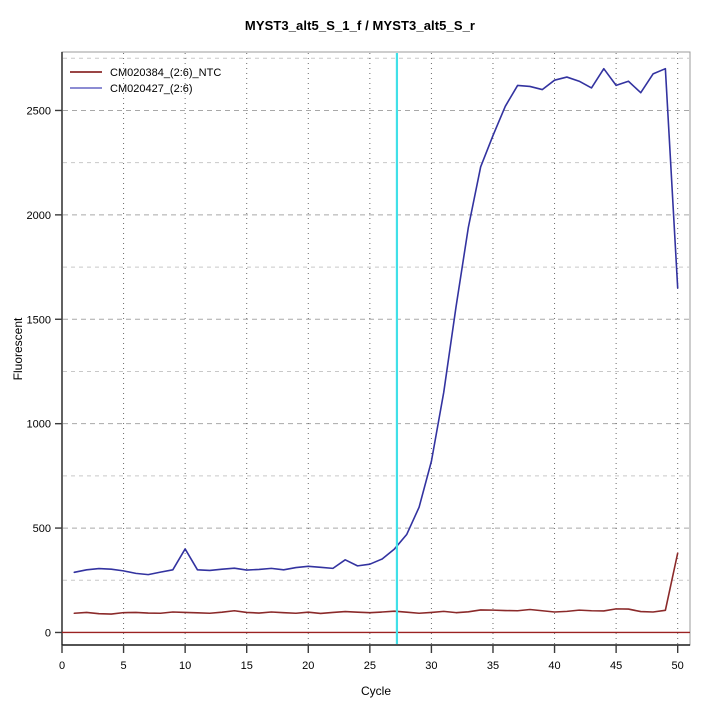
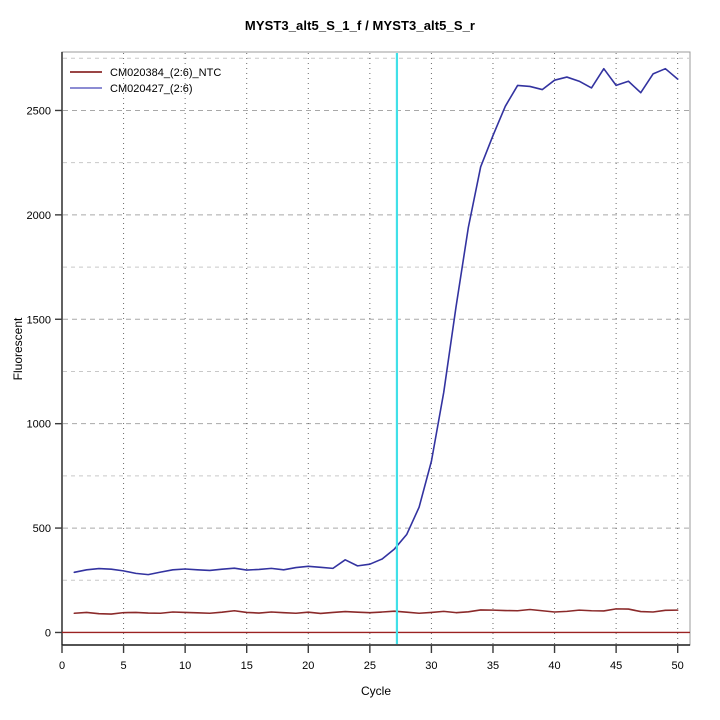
CM020427_(2:6)/10: 400 -> 300
CM020384_(2:6)_NTC/50: 380 -> 110
CM020427_(2:6)/50: 1650 -> 2650
